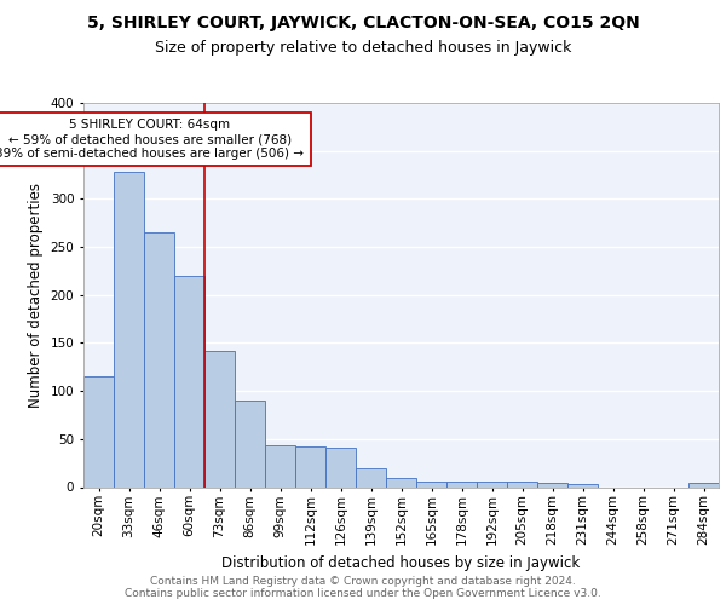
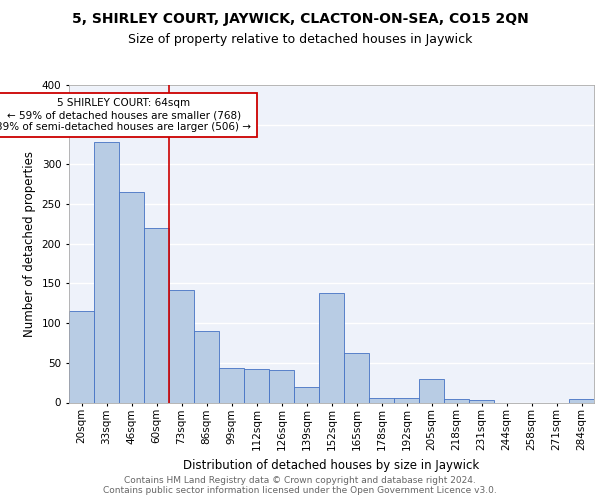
152sqm: 9 -> 138
165sqm: 6 -> 62
205sqm: 6 -> 30
